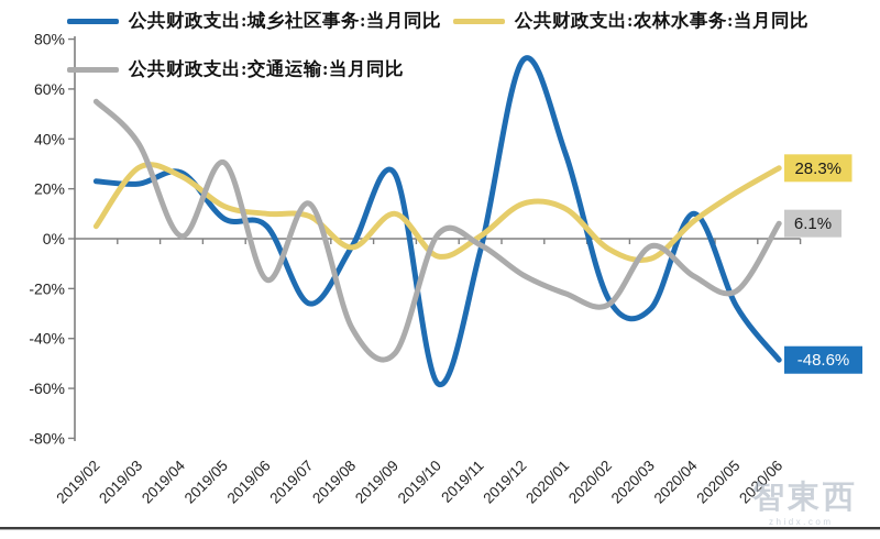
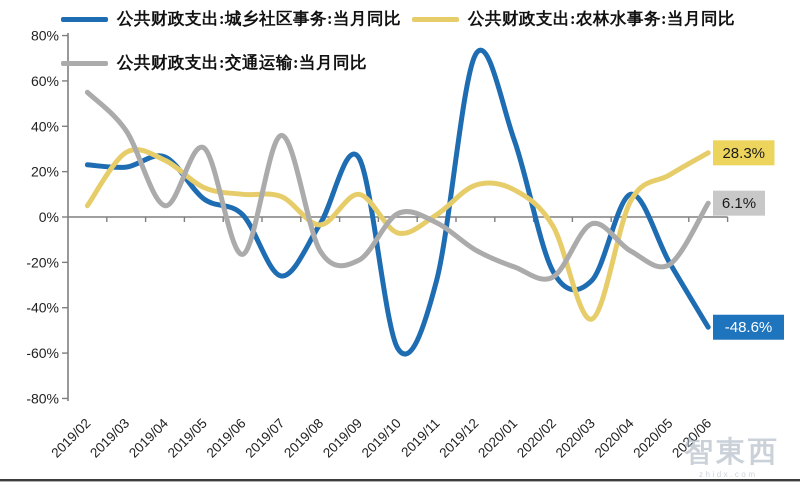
公共财政支出:交通运输:当月同比/2019/04: 1% -> 5%
公共财政支出:城乡社区事务:当月同比/2019/06: 5% -> 1%
公共财政支出:交通运输:当月同比/2019/07: 14% -> 36%
公共财政支出:交通运输:当月同比/2019/08: -36% -> -15%
公共财政支出:交通运输:当月同比/2019/09: -46% -> -19%
公共财政支出:城乡社区事务:当月同比/2019/11: -5% -> -28%
公共财政支出:农林水事务:当月同比/2020/03: -8% -> -45%
公共财政支出:城乡社区事务:当月同比/2020/05: -27% -> -20%
